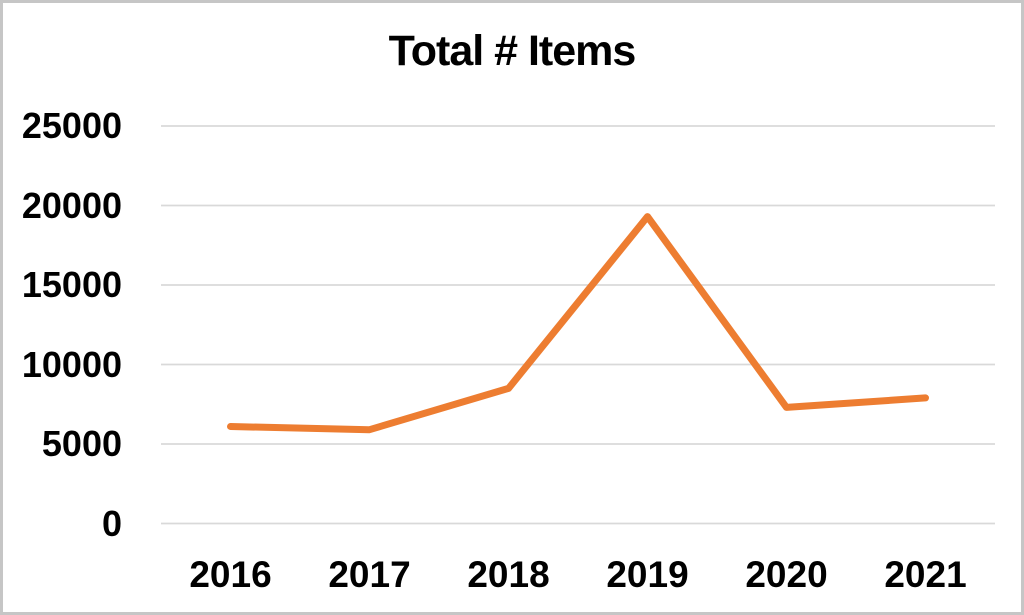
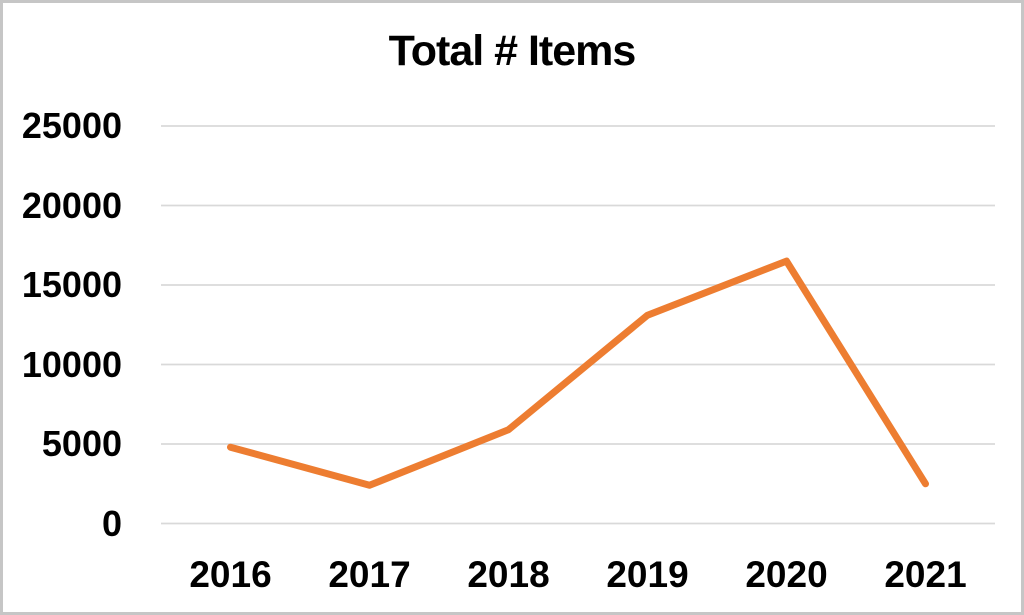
2016: 6100 -> 4800
2017: 5900 -> 2400
2018: 8500 -> 5900
2019: 19300 -> 13100
2020: 7300 -> 16500
2021: 7900 -> 2500
